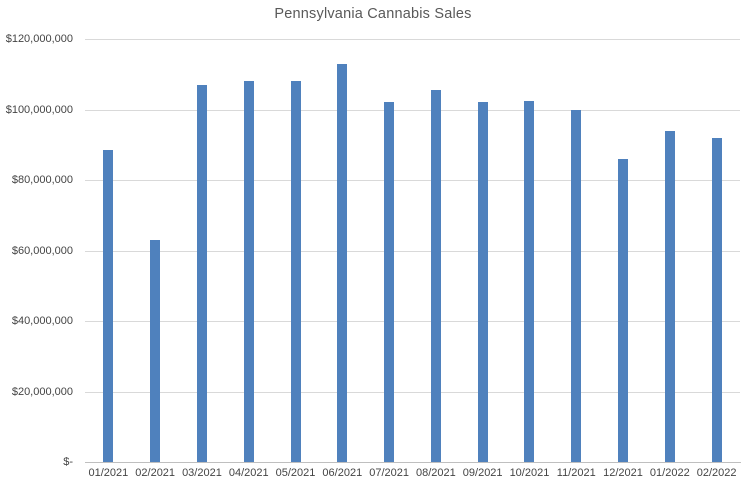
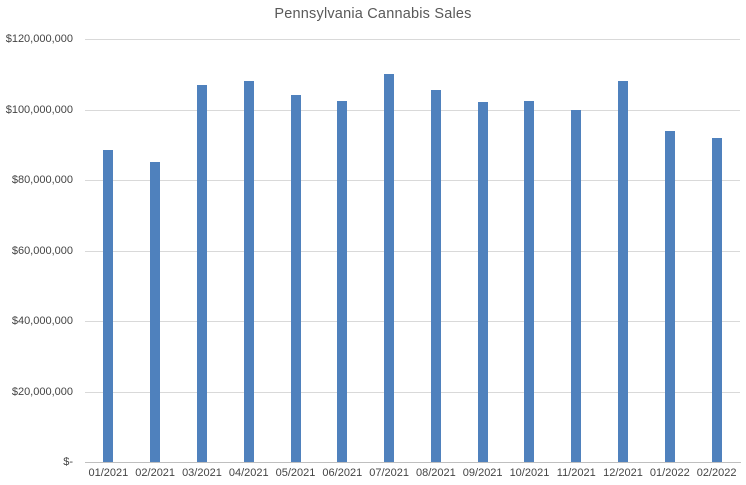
02/2021: $63000000 -> $85000000
05/2021: $108000000 -> $104000000
06/2021: $113000000 -> $102000000
07/2021: $102000000 -> $110000000
12/2021: $86000000 -> $108000000
